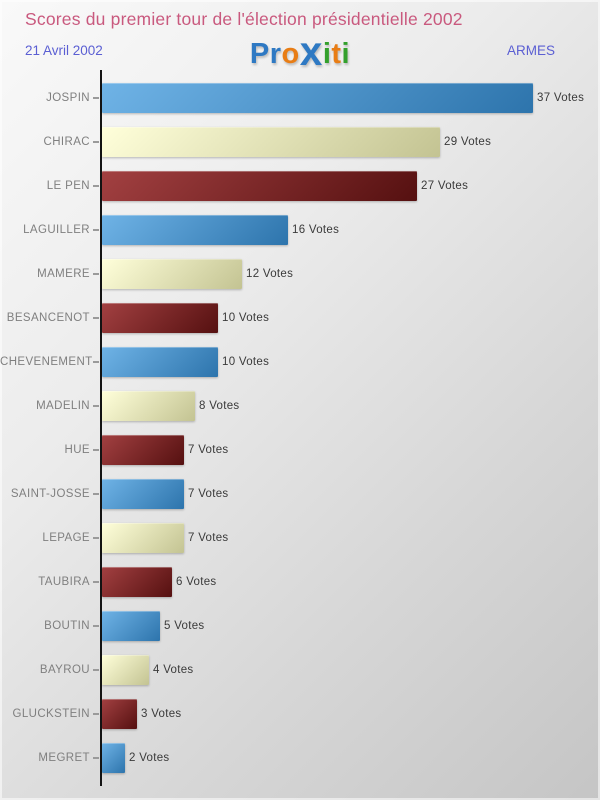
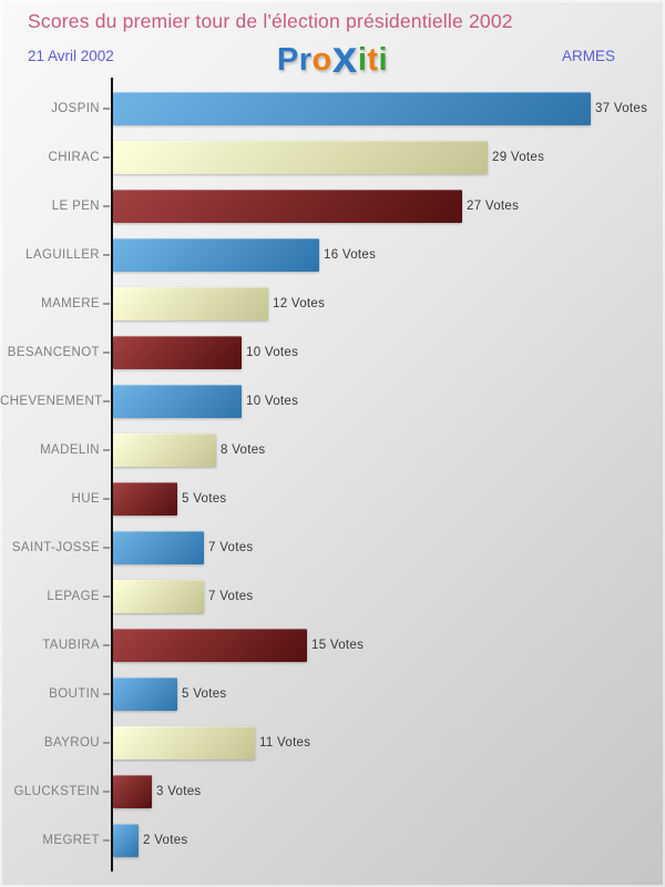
HUE: 7 -> 5
TAUBIRA: 6 -> 15
BAYROU: 4 -> 11
